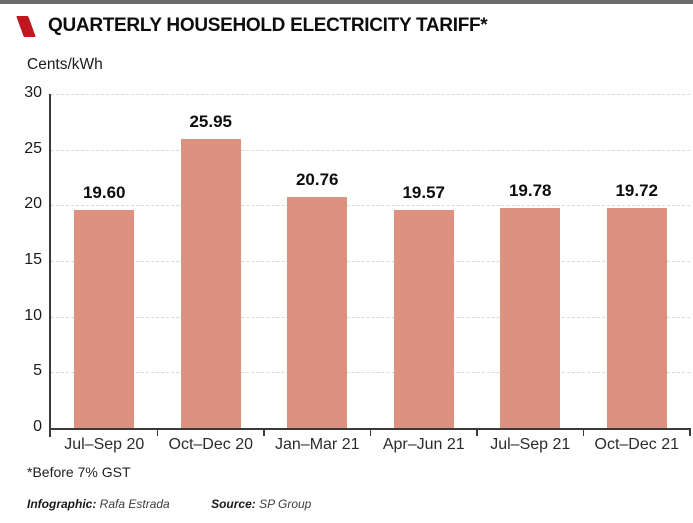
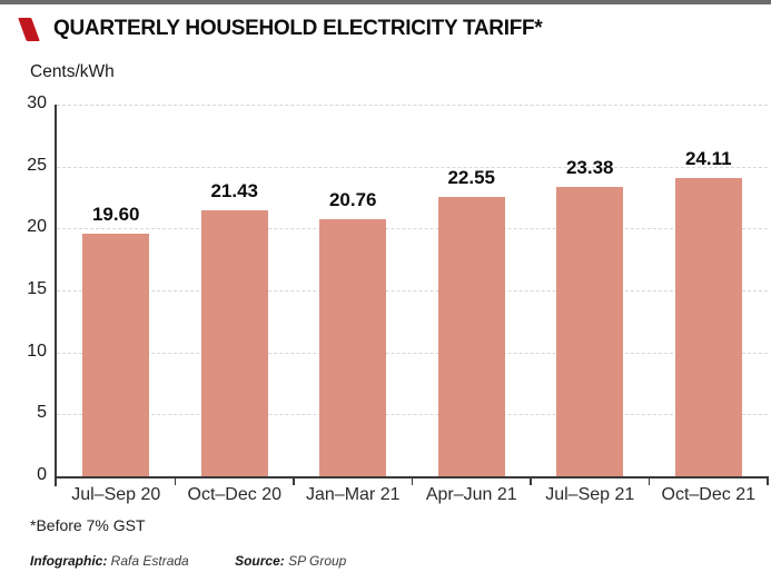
Oct–Dec 20: 25.95 -> 21.43
Apr–Jun 21: 19.57 -> 22.55
Jul–Sep 21: 19.78 -> 23.38
Oct–Dec 21: 19.72 -> 24.11
